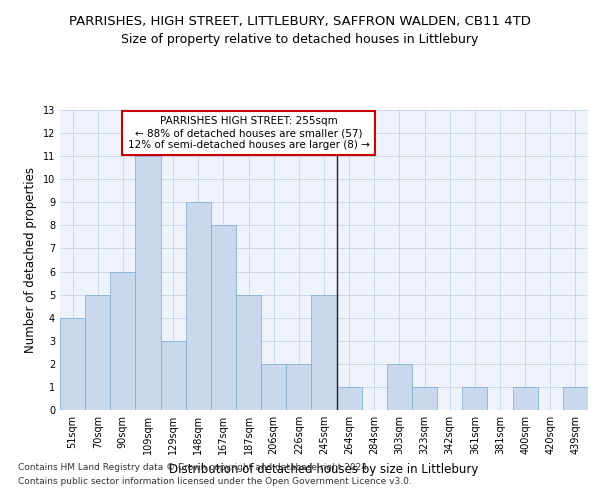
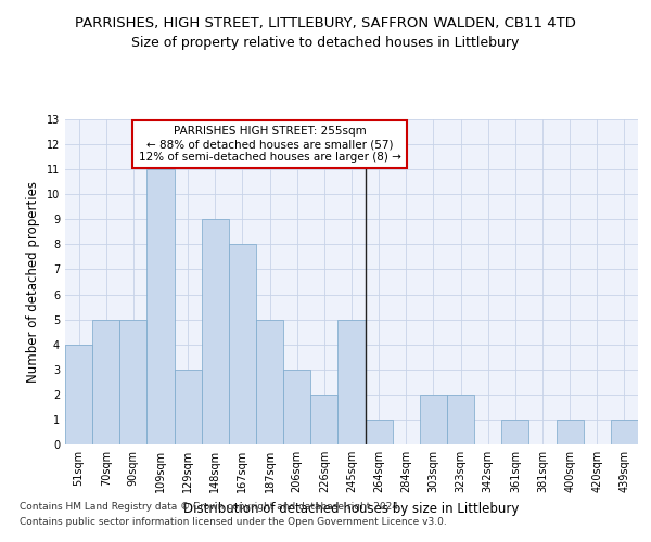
90sqm: 6 -> 5
206sqm: 2 -> 3
323sqm: 1 -> 2
